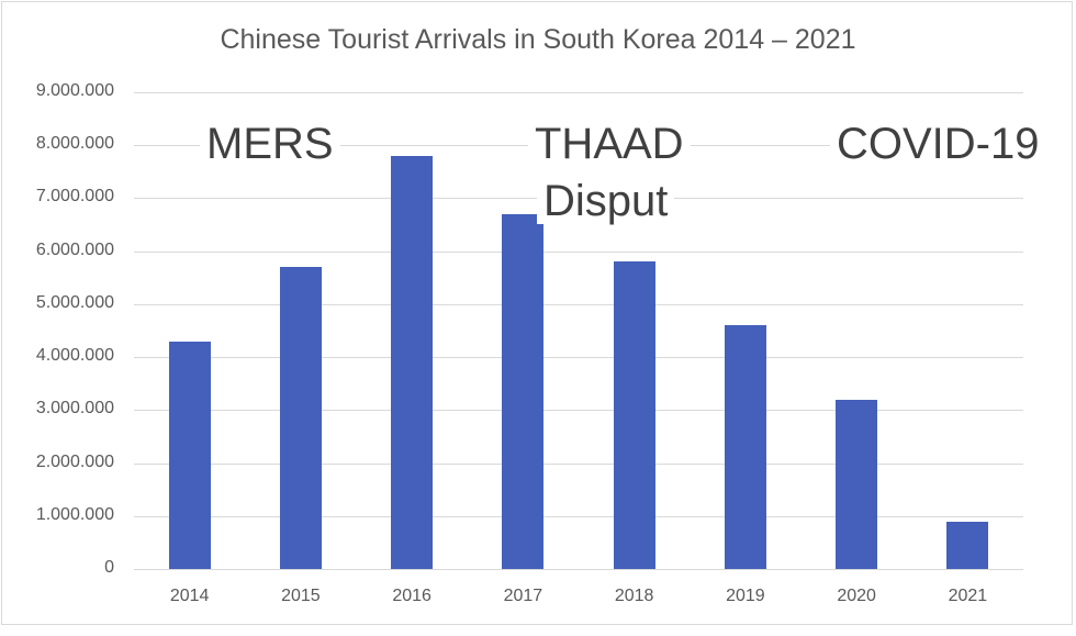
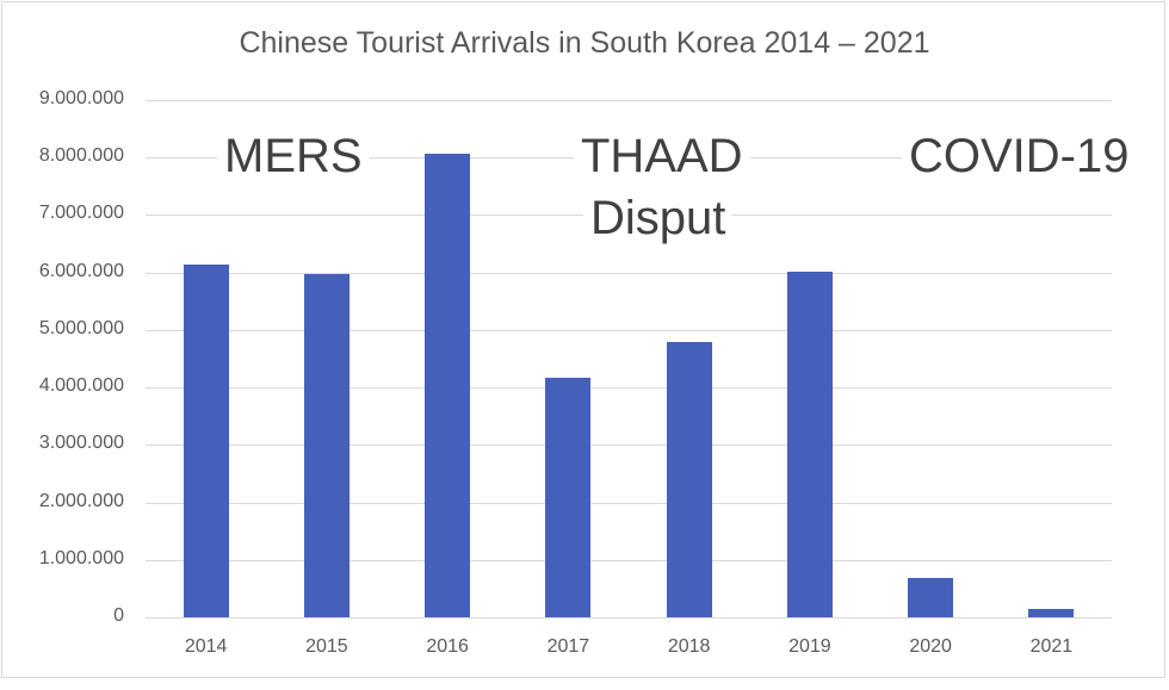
2014: 4300000 -> 6100000
2015: 5700000 -> 6000000
2016: 7800000 -> 8100000
2017: 6700000 -> 4200000
2018: 5800000 -> 4800000
2019: 4600000 -> 6000000
2020: 3200000 -> 700000
2021: 900000 -> 200000
